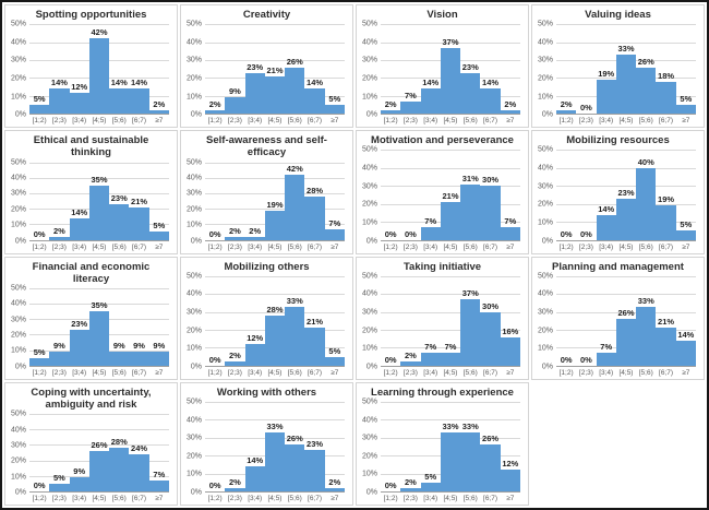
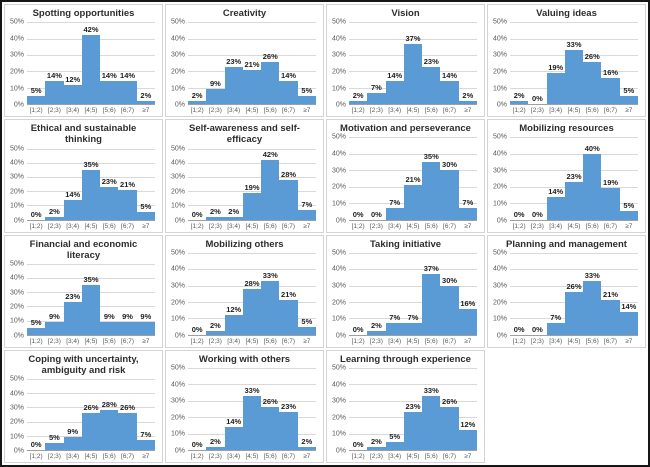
Valuing ideas/[6;7): 18% -> 16%
Motivation and perseverance/[5;6): 31% -> 35%
Coping with uncertainty, ambiguity and risk/[6;7): 24% -> 26%
Learning through experience/[4;5): 33% -> 23%
